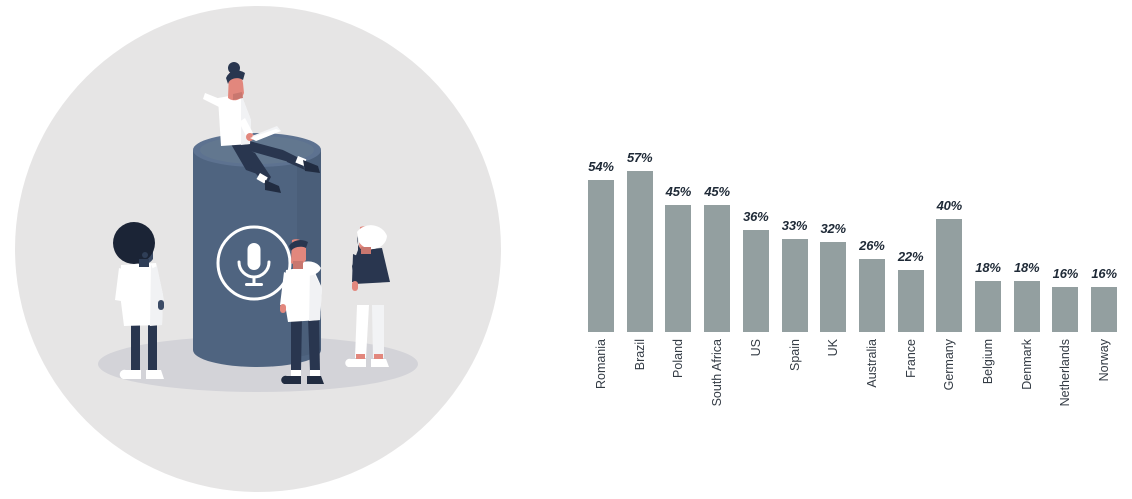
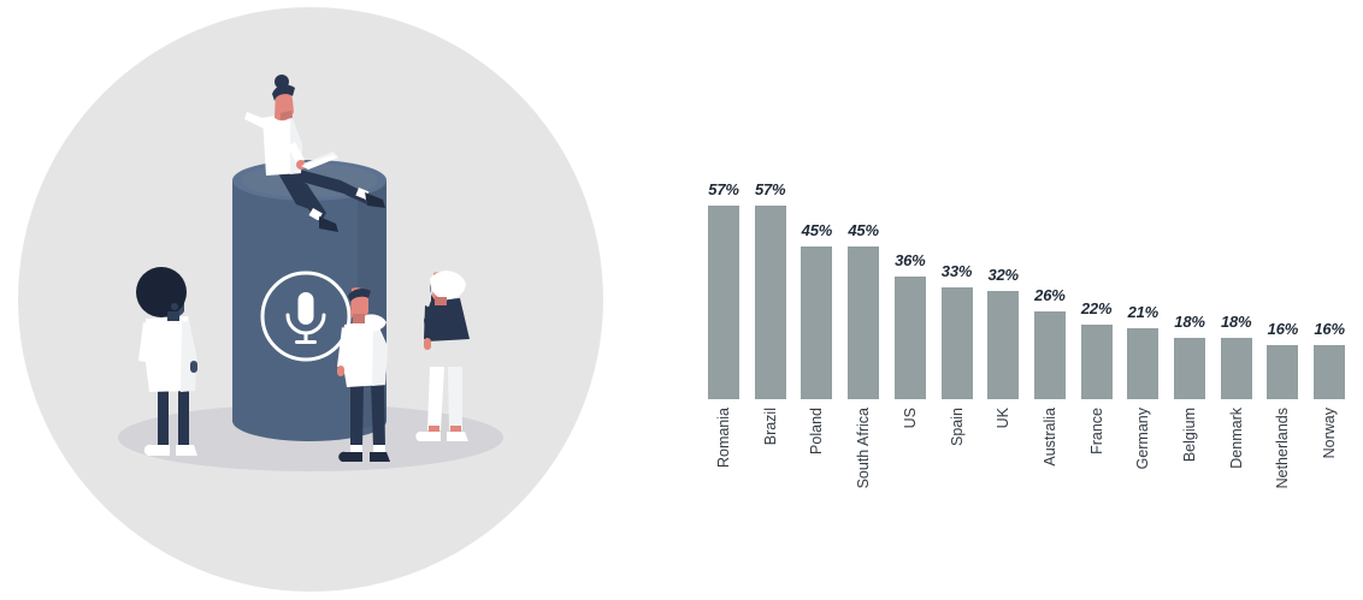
Romania: 54% -> 57%
Germany: 40% -> 21%
